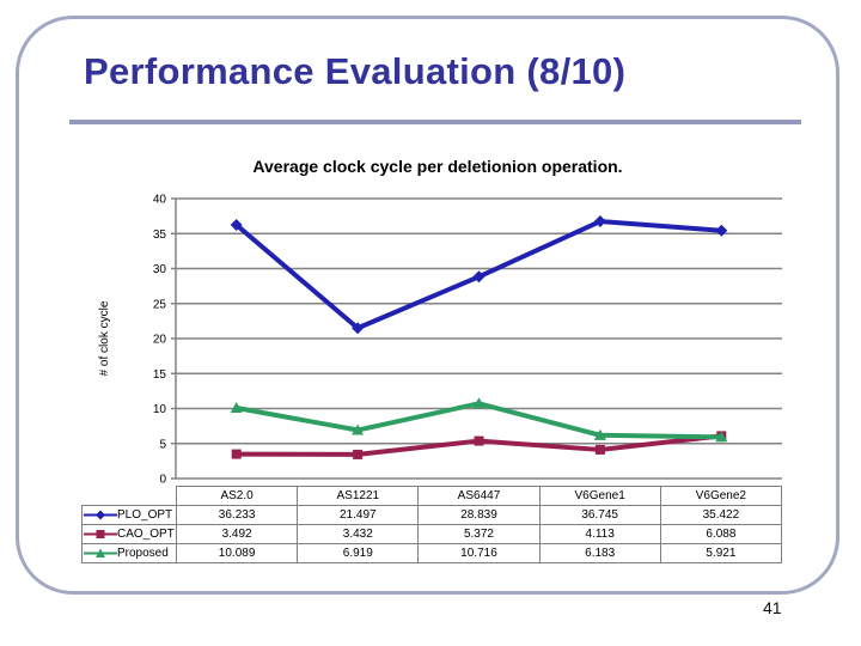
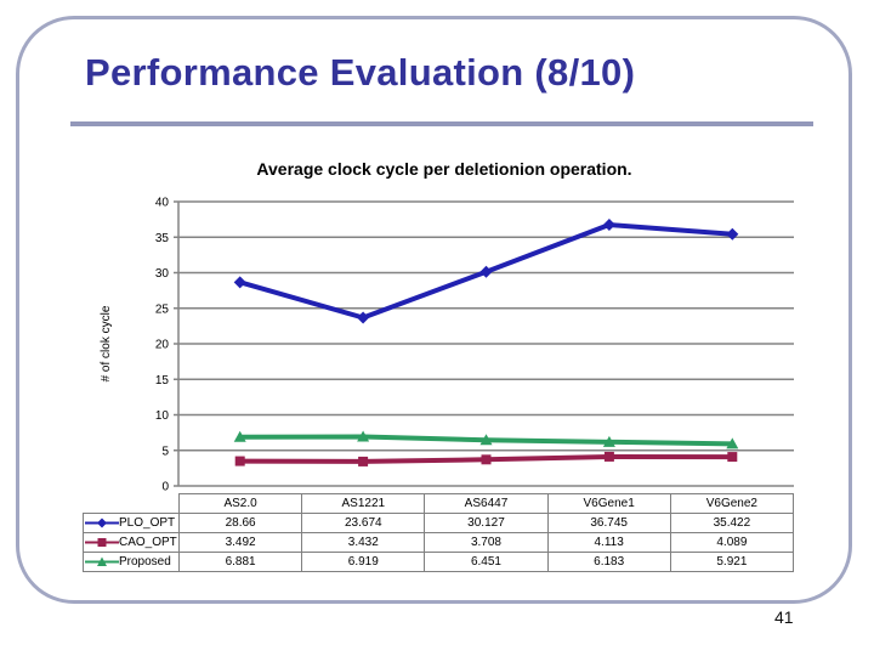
PLO_OPT/AS2.0: 36.233 -> 28.66
Proposed/AS2.0: 10.089 -> 6.881
PLO_OPT/AS1221: 21.497 -> 23.674
PLO_OPT/AS6447: 28.839 -> 30.127
CAO_OPT/AS6447: 5.372 -> 3.708
Proposed/AS6447: 10.716 -> 6.451
CAO_OPT/V6Gene2: 6.088 -> 4.089
